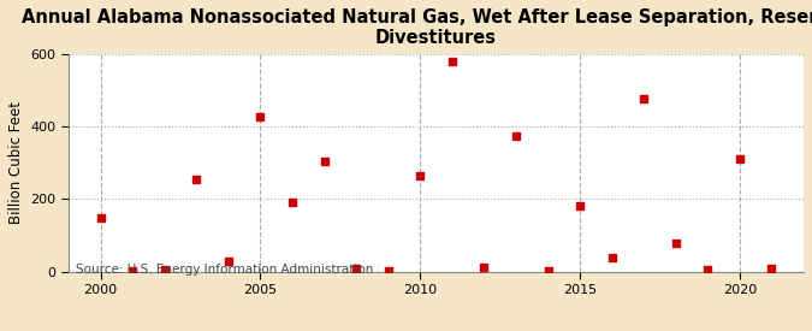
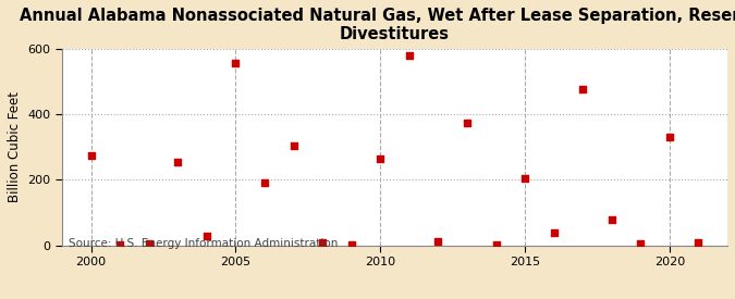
2000: 148 -> 275
2005: 425 -> 555
2015: 182 -> 205
2020: 310 -> 330
